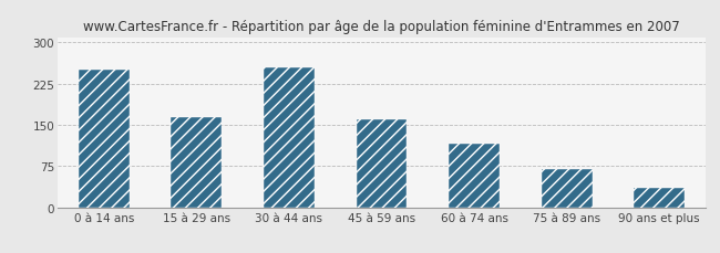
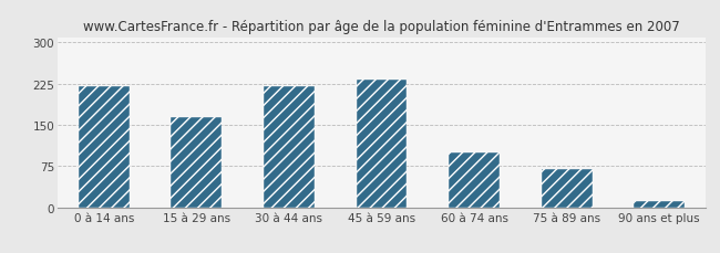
0 à 14 ans: 250 -> 220
30 à 44 ans: 255 -> 220
45 à 59 ans: 160 -> 232
60 à 74 ans: 115 -> 100
90 ans et plus: 35 -> 12
